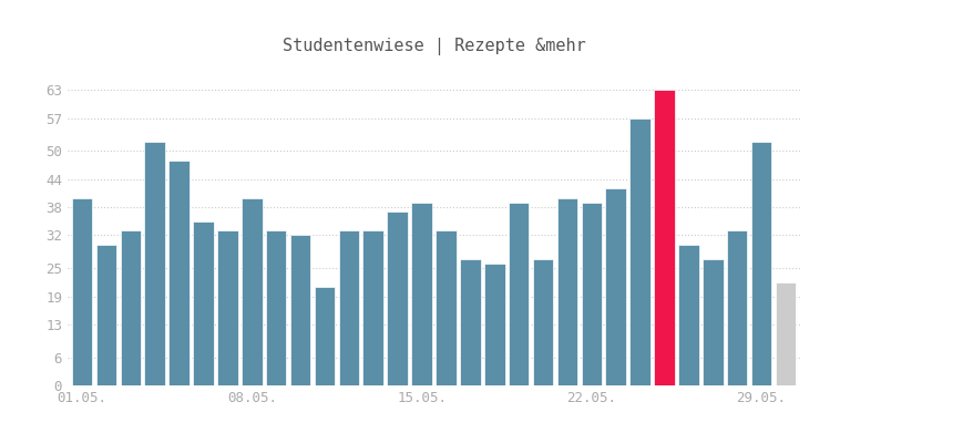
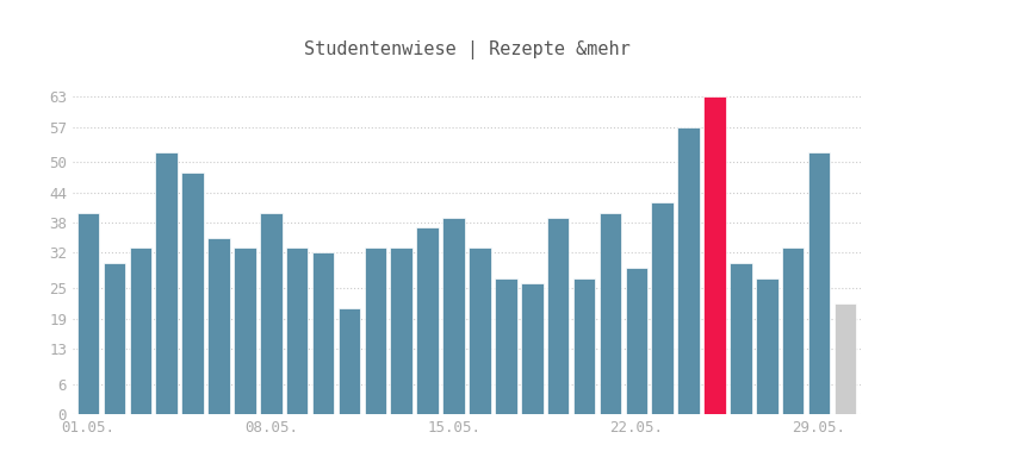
22.05.: 39 -> 29
